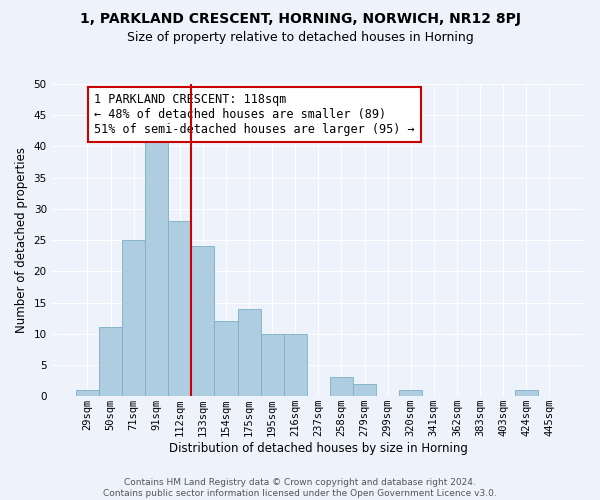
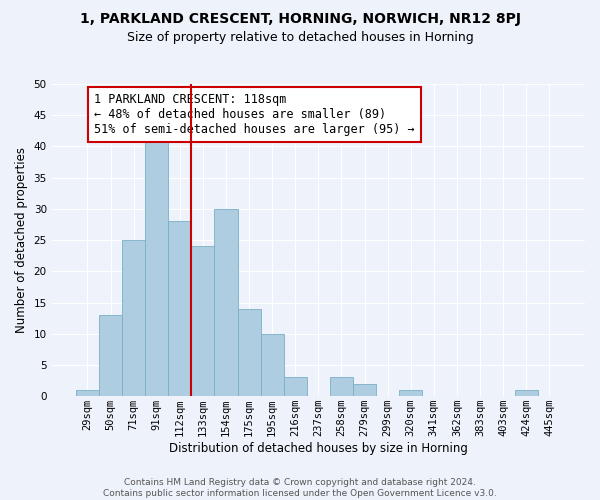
50sqm: 11 -> 13
154sqm: 12 -> 30
216sqm: 10 -> 3
